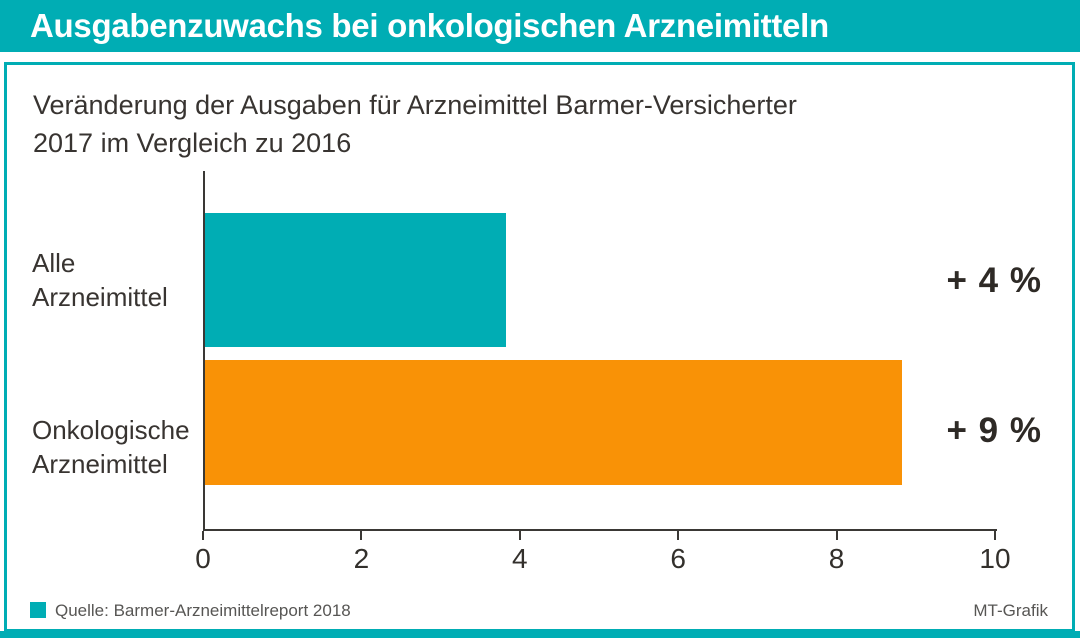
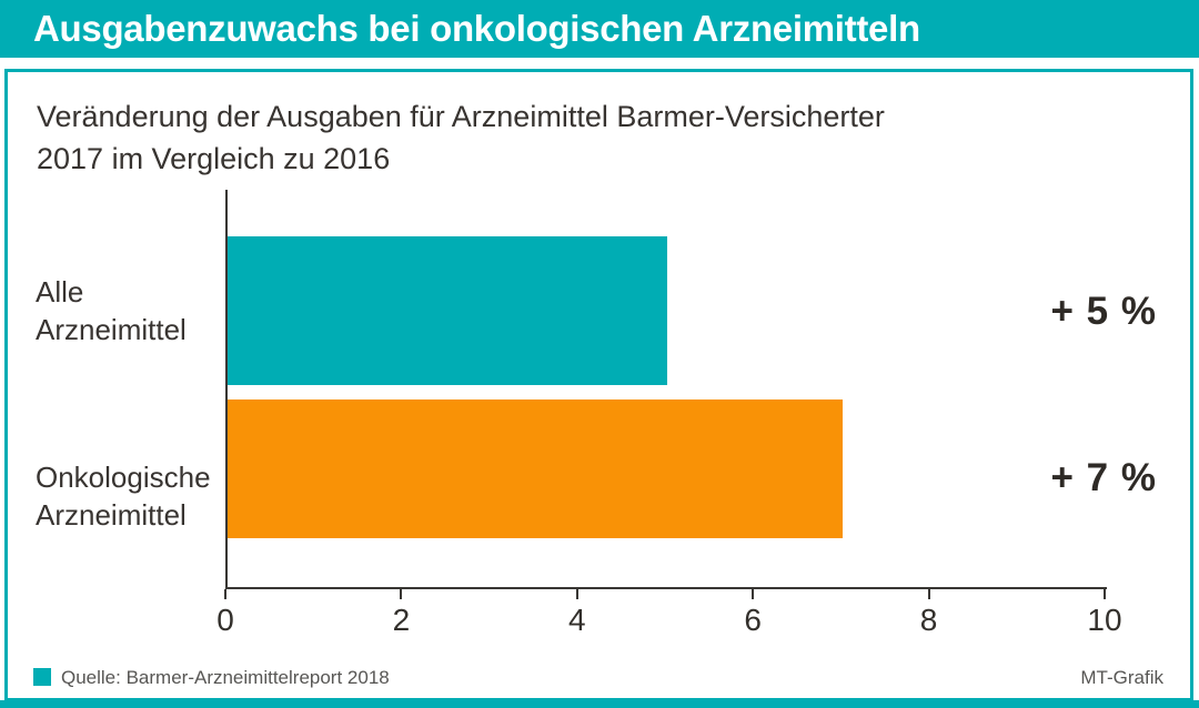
Alle Arzneimittel: 4 -> 5
Onkologische Arzneimittel: 9 -> 7
